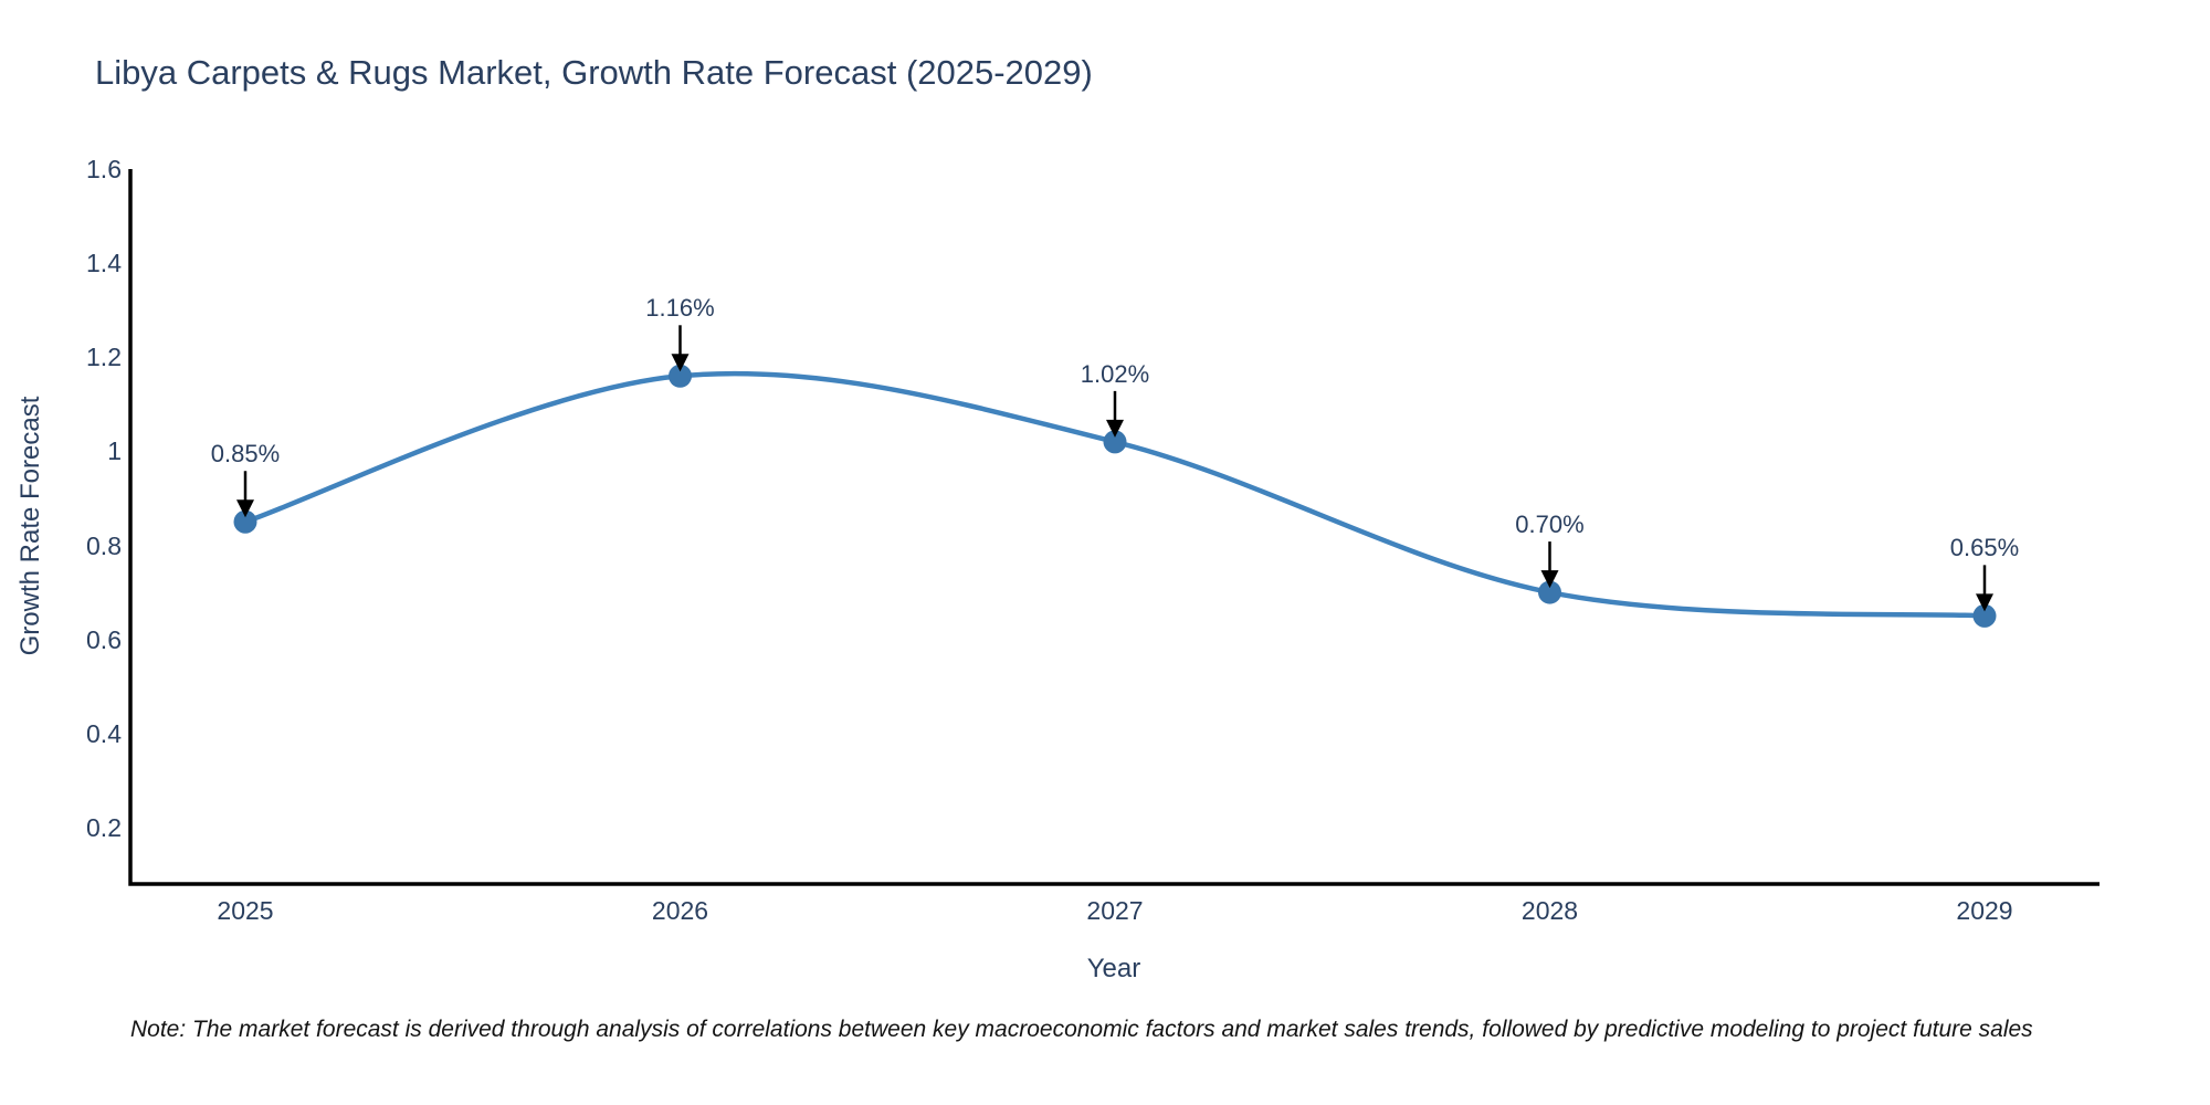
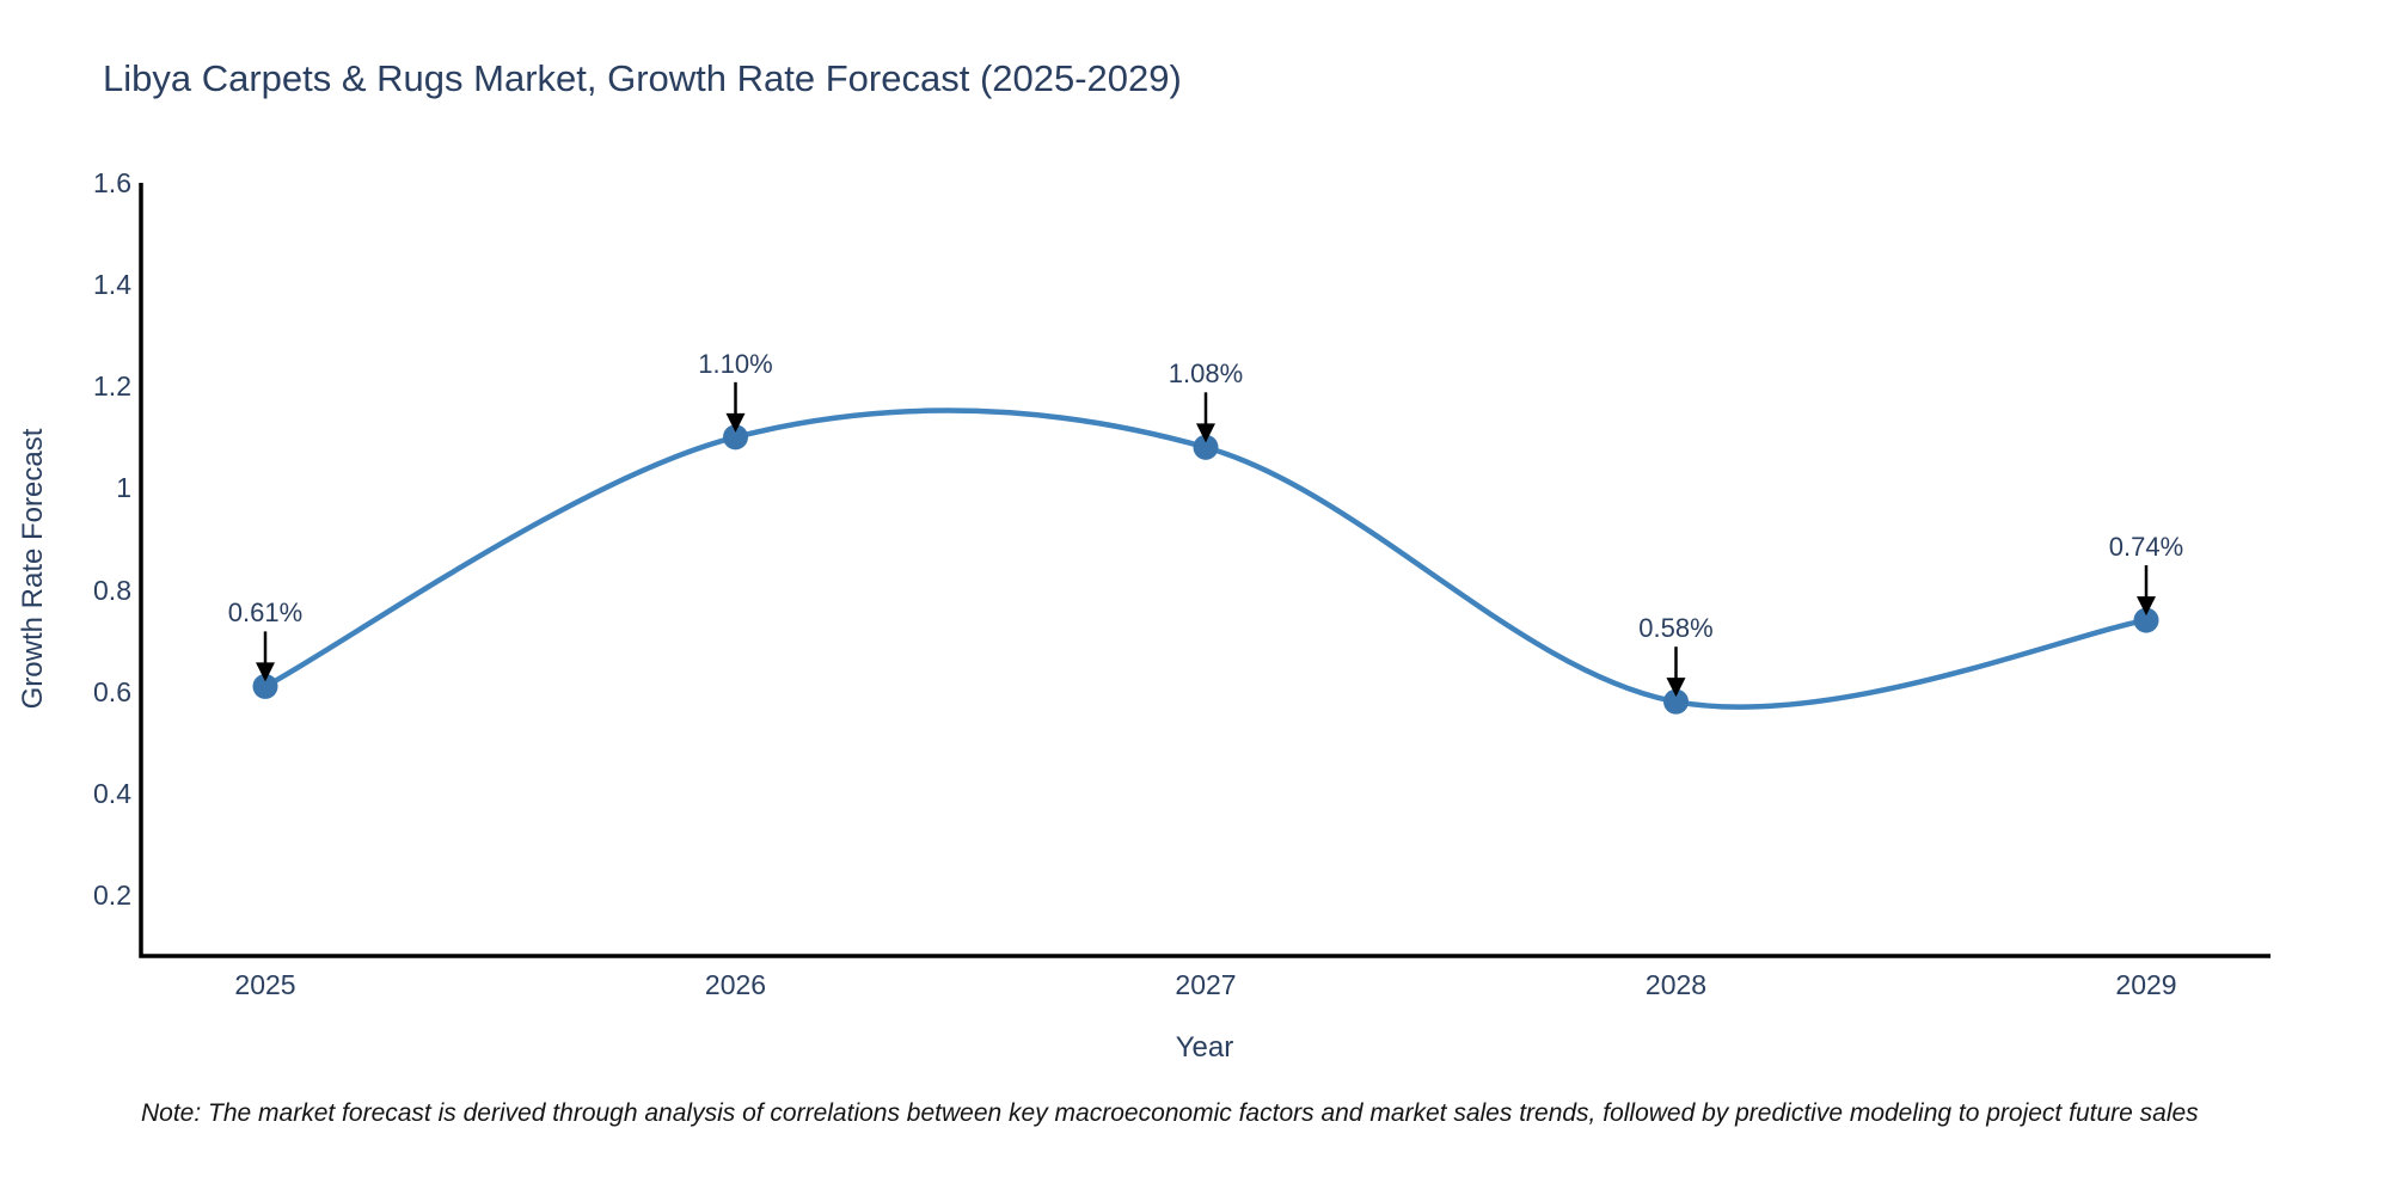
2025: 0.85% -> 0.61%
2026: 1.16% -> 1.10%
2027: 1.02% -> 1.08%
2028: 0.70% -> 0.58%
2029: 0.65% -> 0.74%
